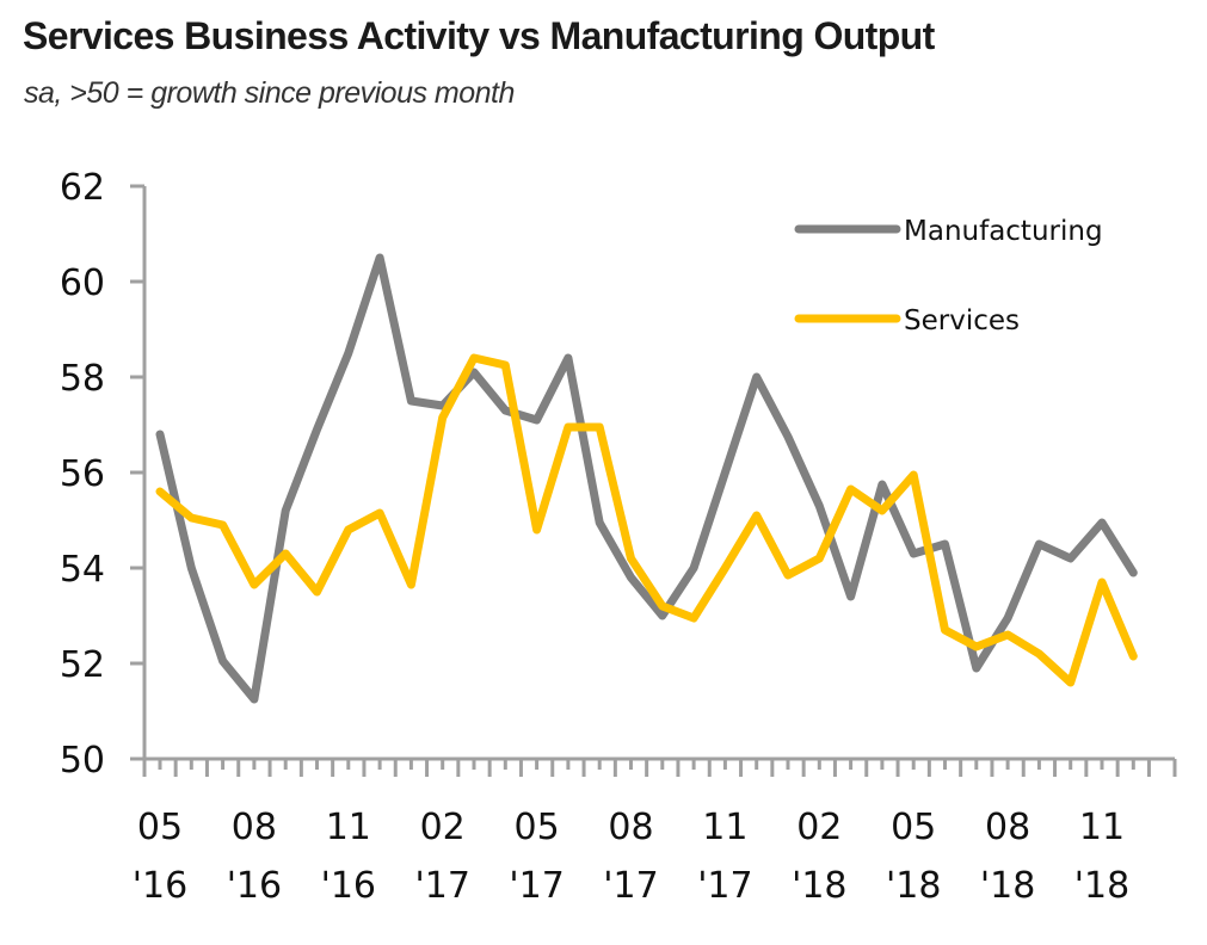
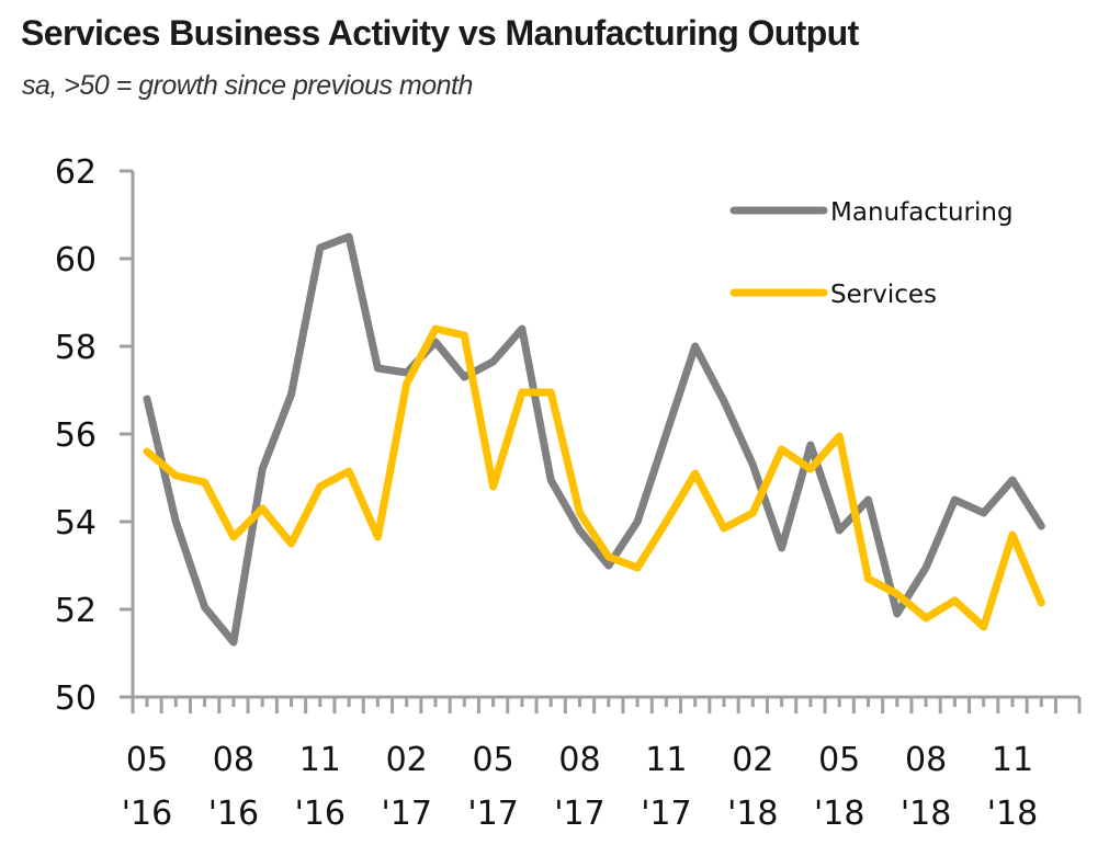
Manufacturing/11 '16: 58.5 -> 60.2
Manufacturing/05 '17: 57.1 -> 57.6
Manufacturing/05 '18: 54.3 -> 53.8
Services/08 '18: 52.6 -> 51.8
